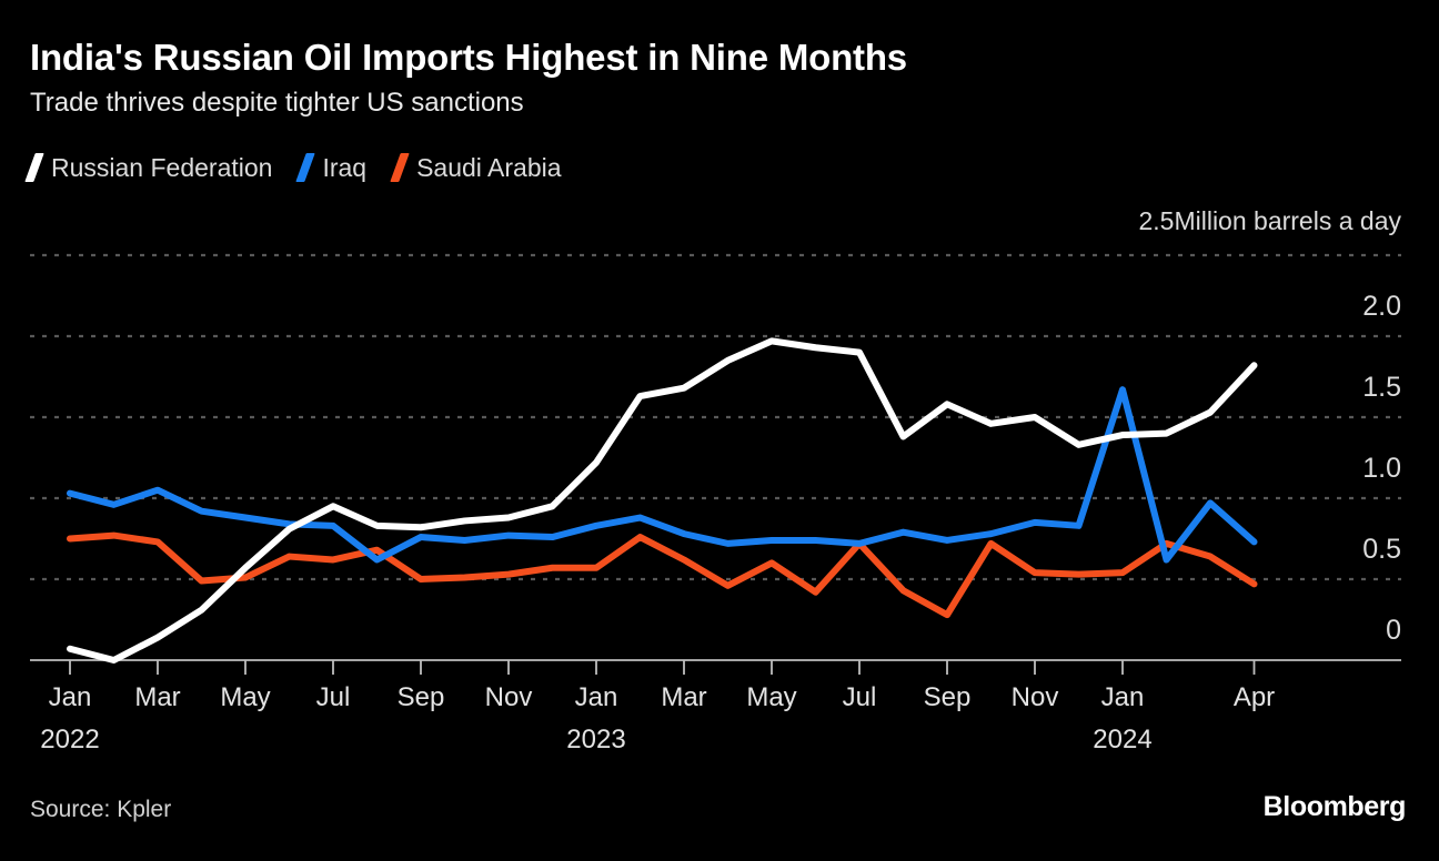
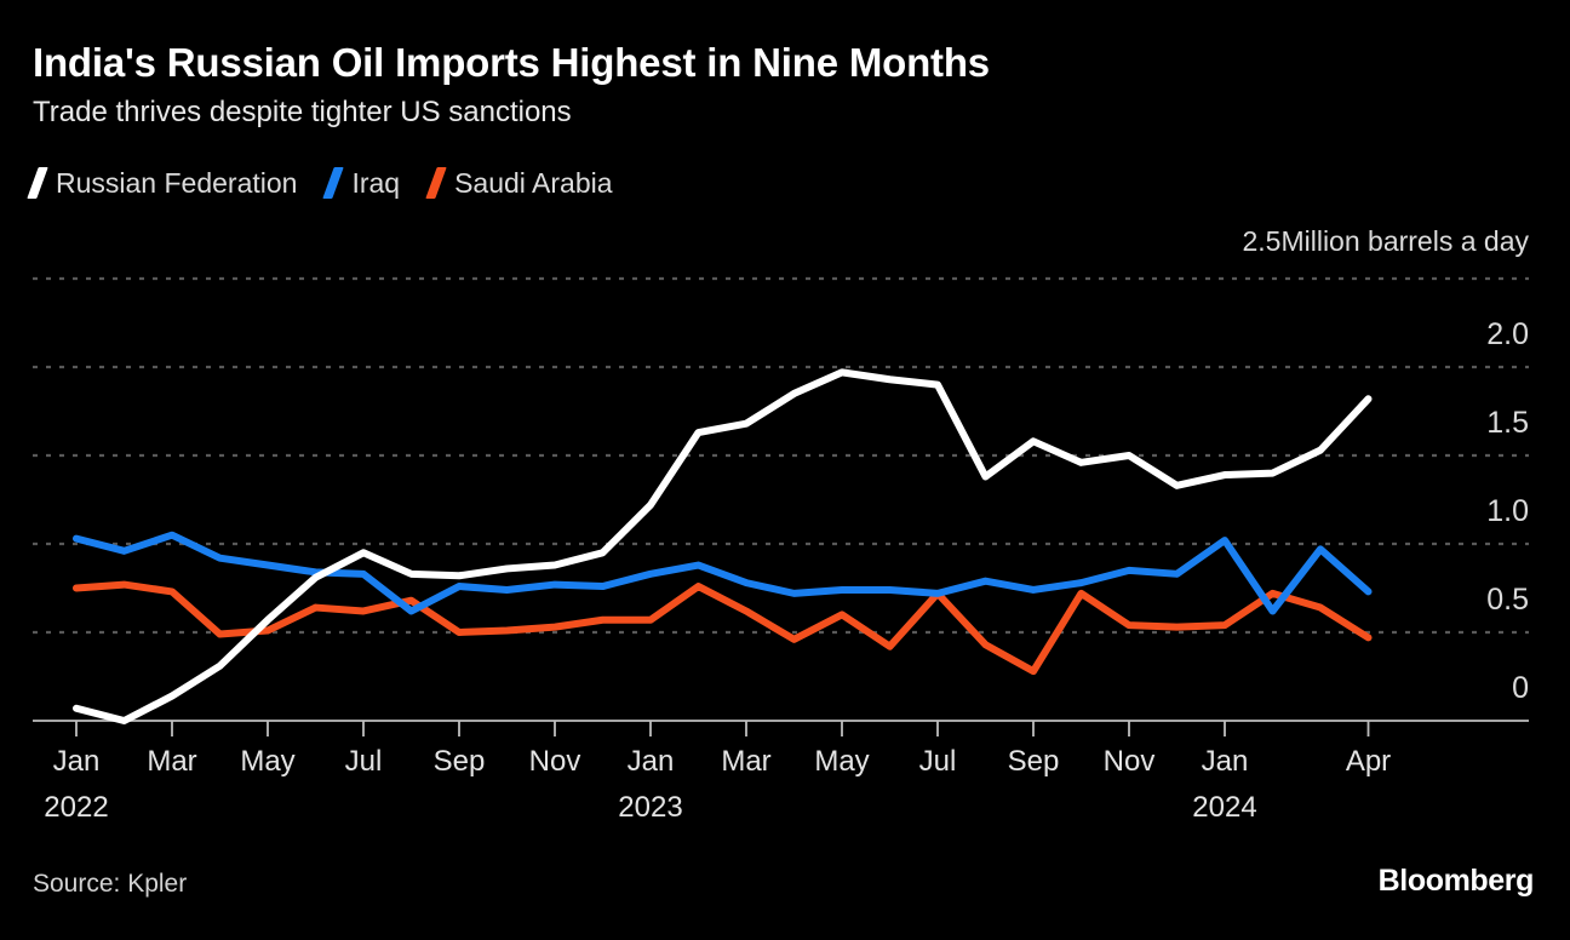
Iraq/Jan 2024: 1.67 -> 1.02
